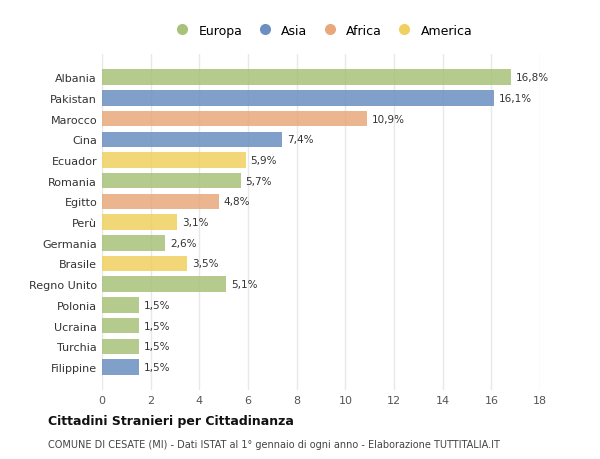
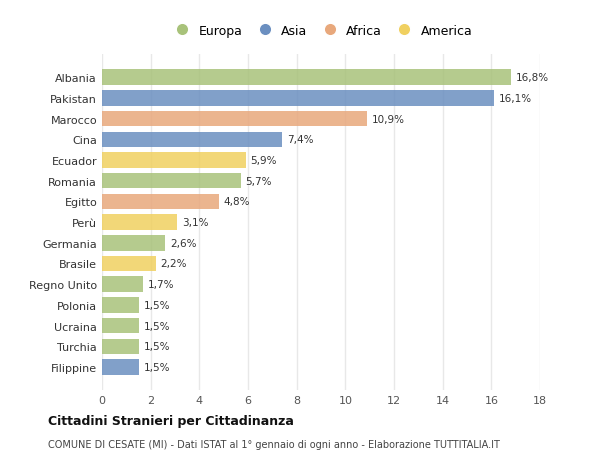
Brasile: 3,5% -> 2,2%
Regno Unito: 5,1% -> 1,7%
